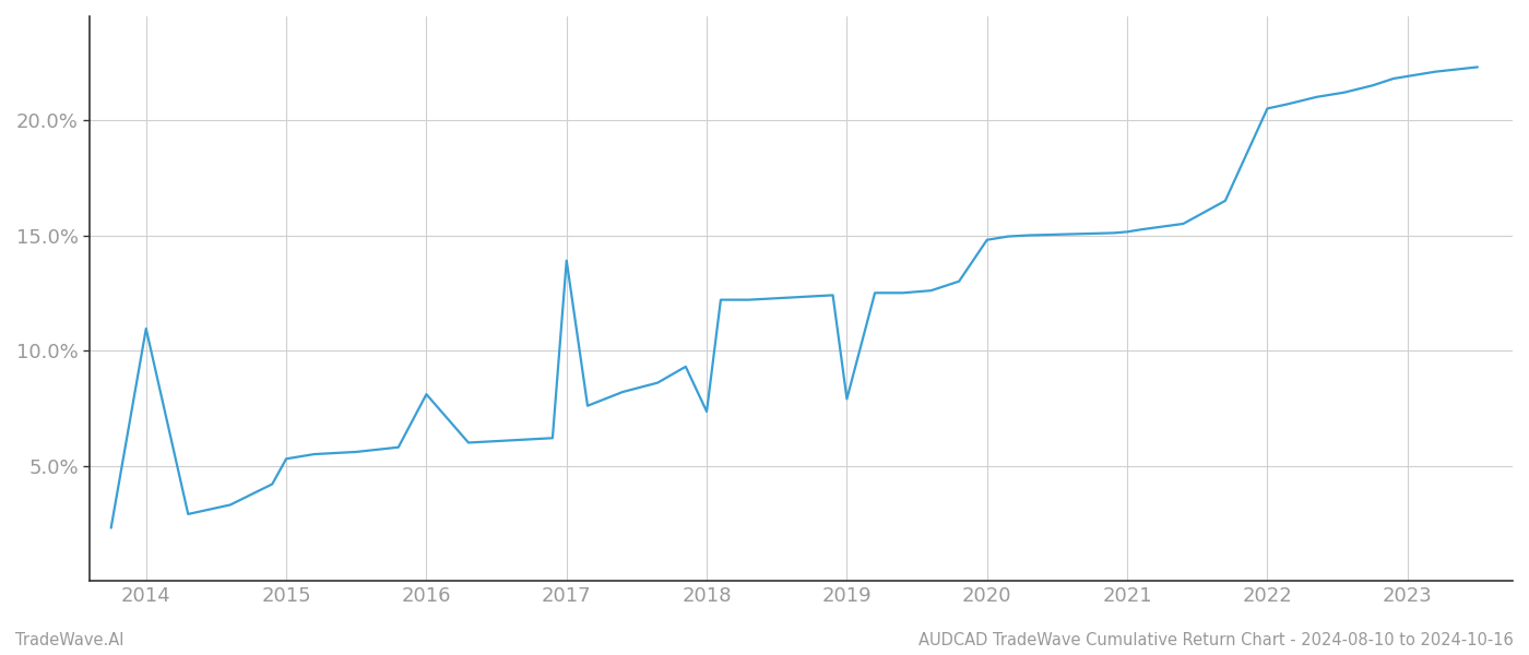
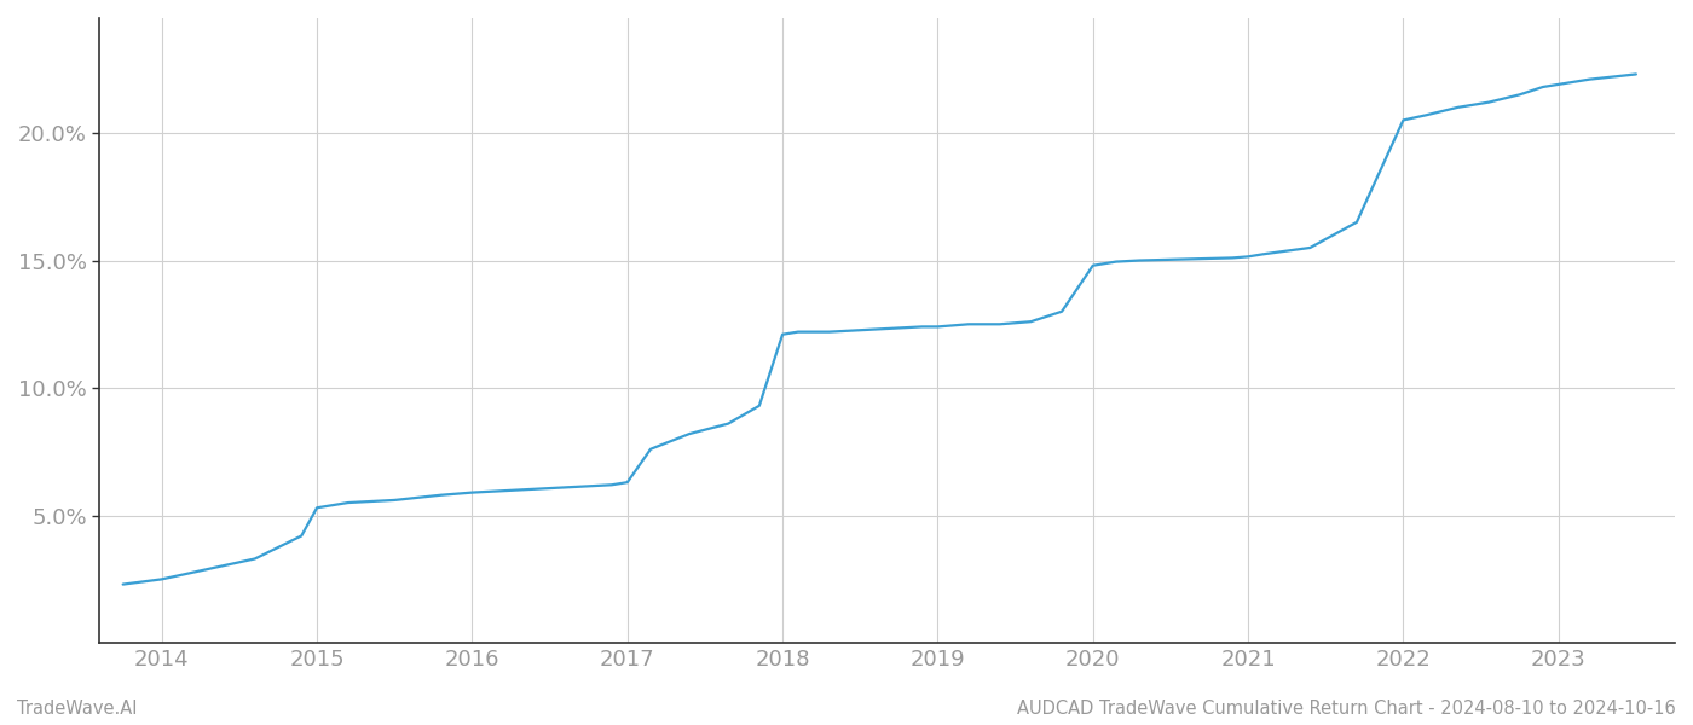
2014: 10.95% -> 2.50%
2016: 8.10% -> 5.90%
2017: 13.90% -> 6.30%
2018: 7.35% -> 12.10%
2019: 7.90% -> 12.40%
